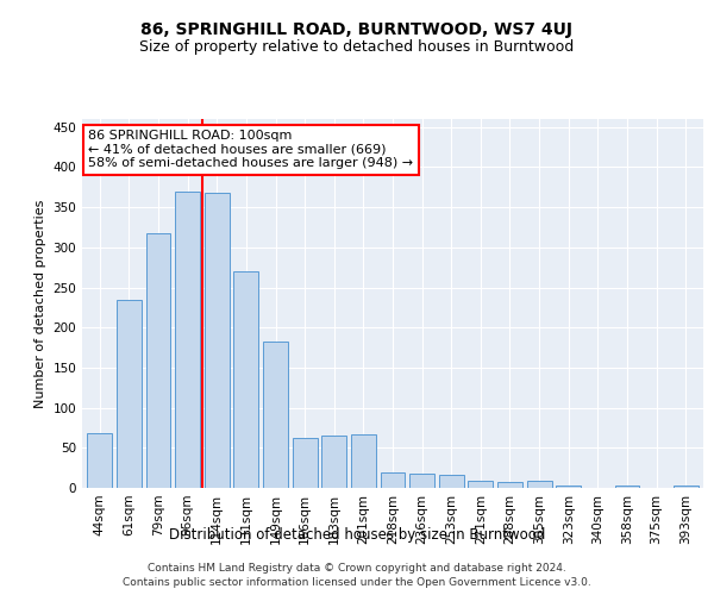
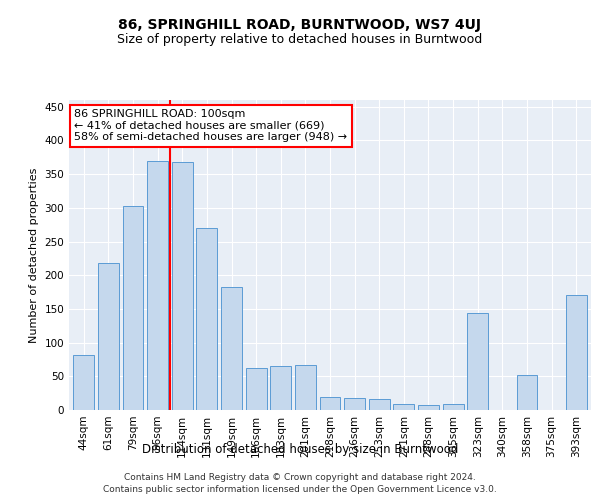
44sqm: 68 -> 82
61sqm: 235 -> 218
79sqm: 317 -> 302
323sqm: 3 -> 144
358sqm: 3 -> 52
393sqm: 3 -> 170
